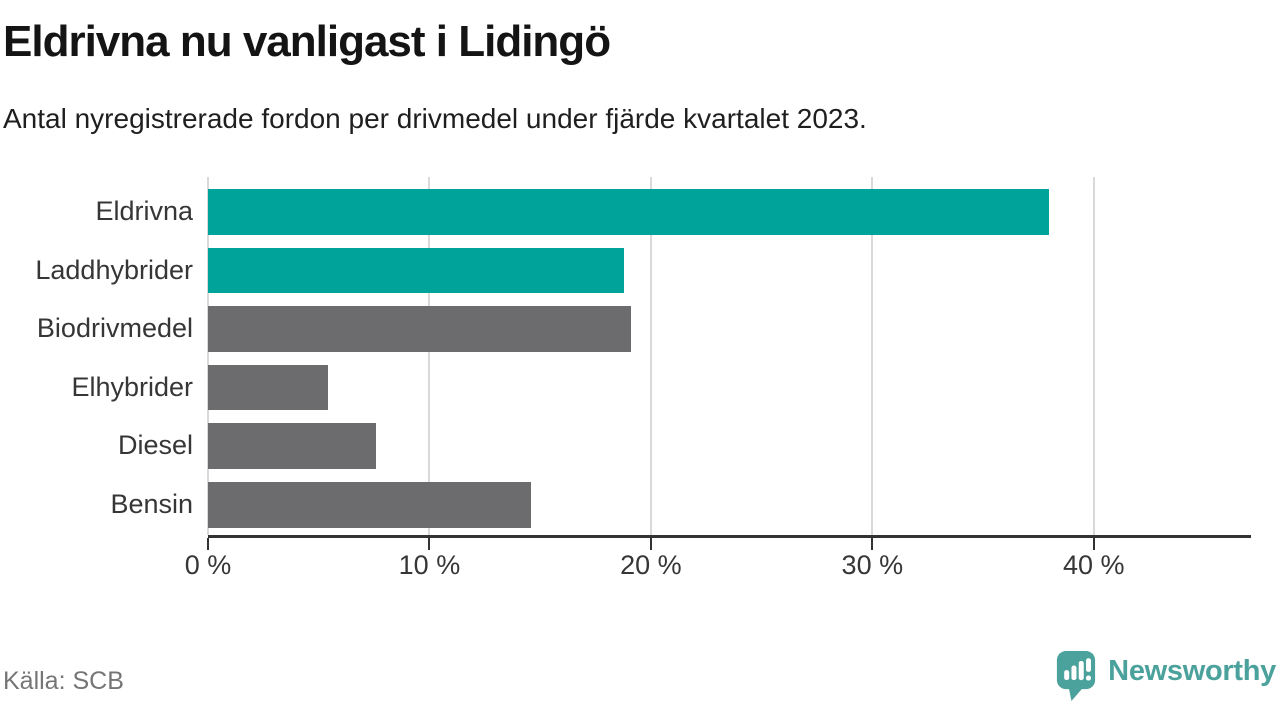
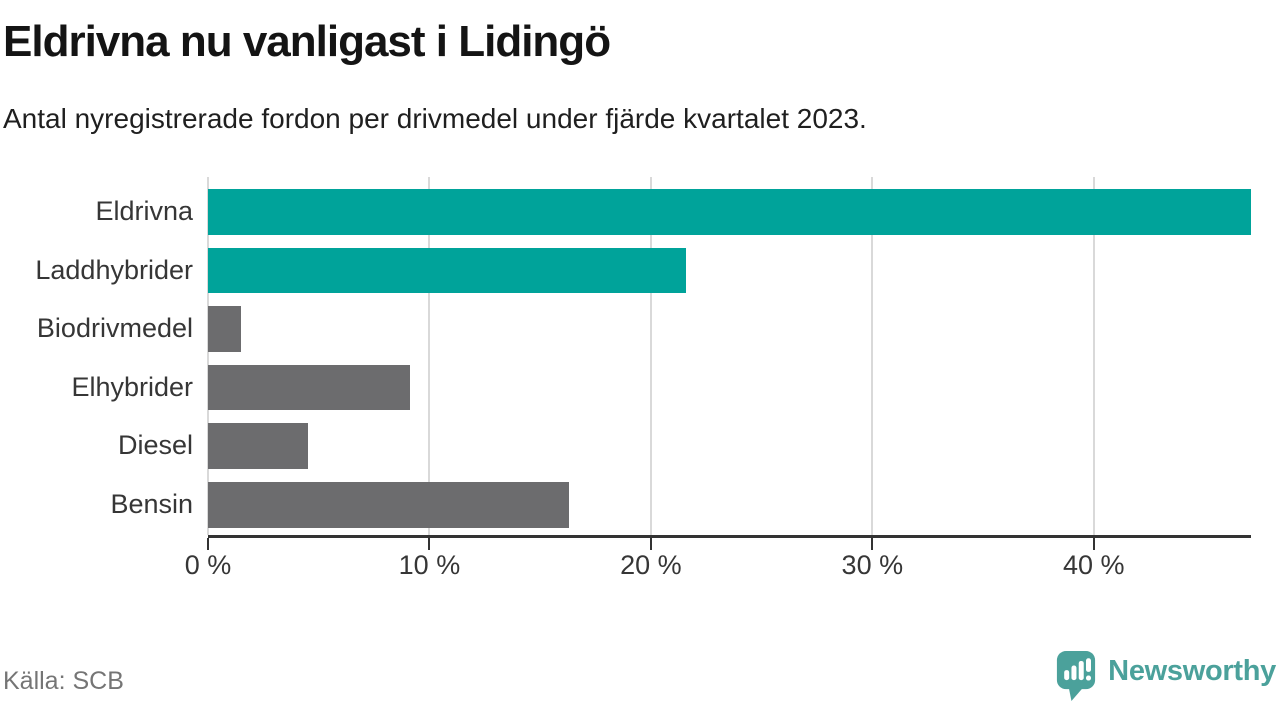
Eldrivna: 38.0% -> 47.1%
Laddhybrider: 18.8% -> 21.6%
Biodrivmedel: 19.1% -> 1.5%
Elhybrider: 5.4% -> 9.1%
Diesel: 7.6% -> 4.5%
Bensin: 14.6% -> 16.3%
